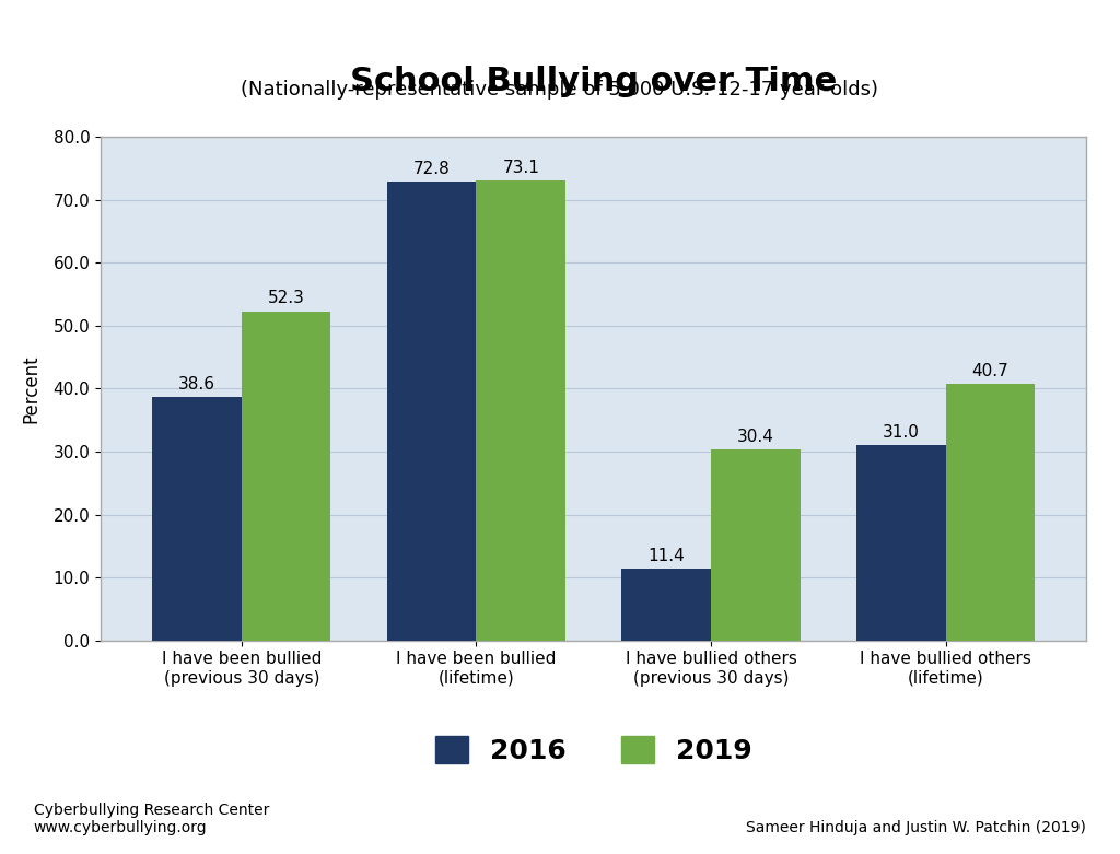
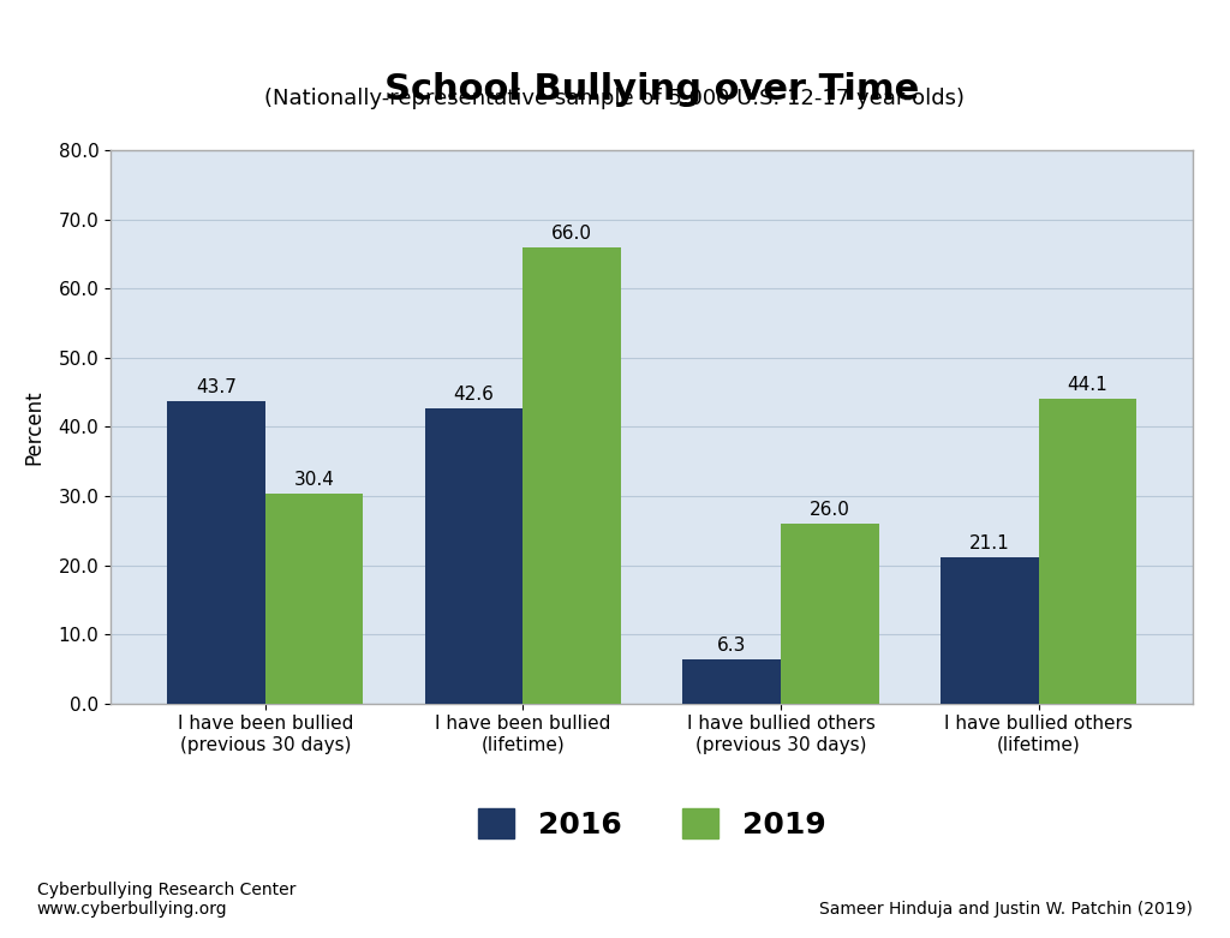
2016/I have been bullied (previous 30 days): 38.6 -> 43.7
2019/I have been bullied (previous 30 days): 52.3 -> 30.4
2016/I have been bullied (lifetime): 72.8 -> 42.6
2019/I have been bullied (lifetime): 73.1 -> 66.0
2016/I have bullied others (previous 30 days): 11.4 -> 6.3
2019/I have bullied others (previous 30 days): 30.4 -> 26.0
2016/I have bullied others (lifetime): 31.0 -> 21.1
2019/I have bullied others (lifetime): 40.7 -> 44.1
